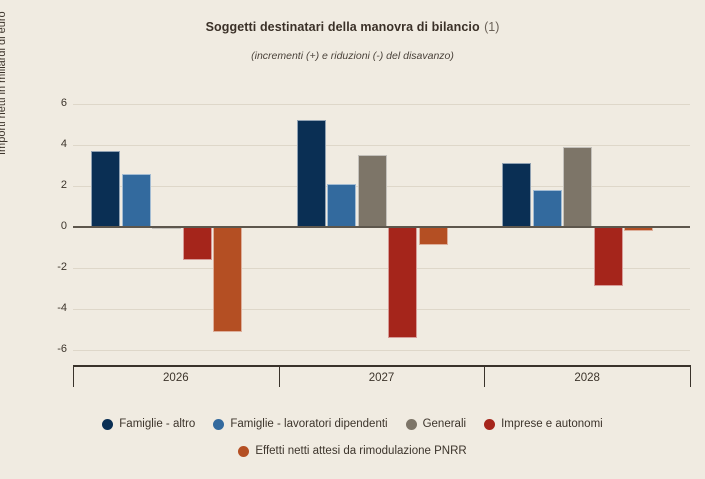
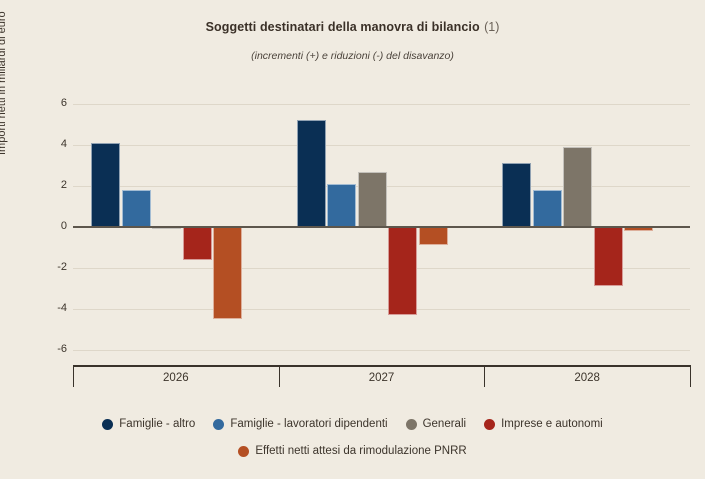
Famiglie - altro/2026: 3.7 -> 4.1
Famiglie - lavoratori dipendenti/2026: 2.6 -> 1.8
Effetti netti attesi da rimodulazione PNRR/2026: -5.1 -> -4.5
Generali/2027: 3.5 -> 2.7
Imprese e autonomi/2027: -5.4 -> -4.3
